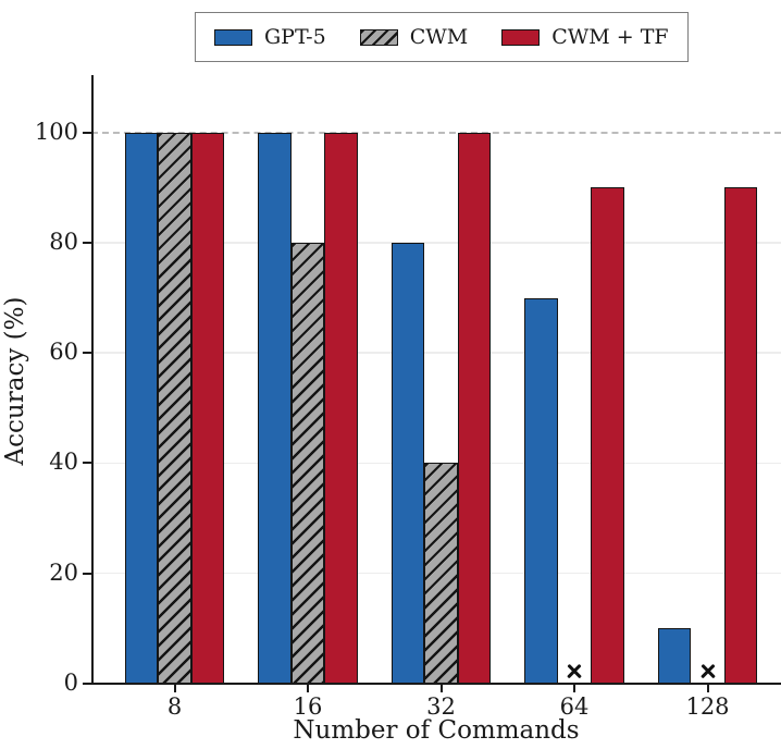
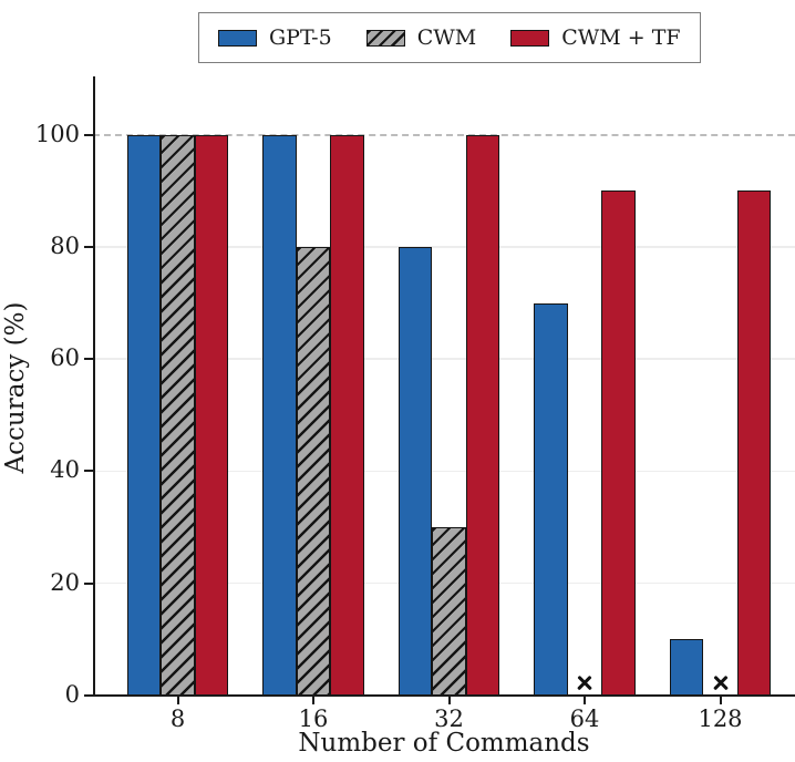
CWM/32: 40 -> 30
